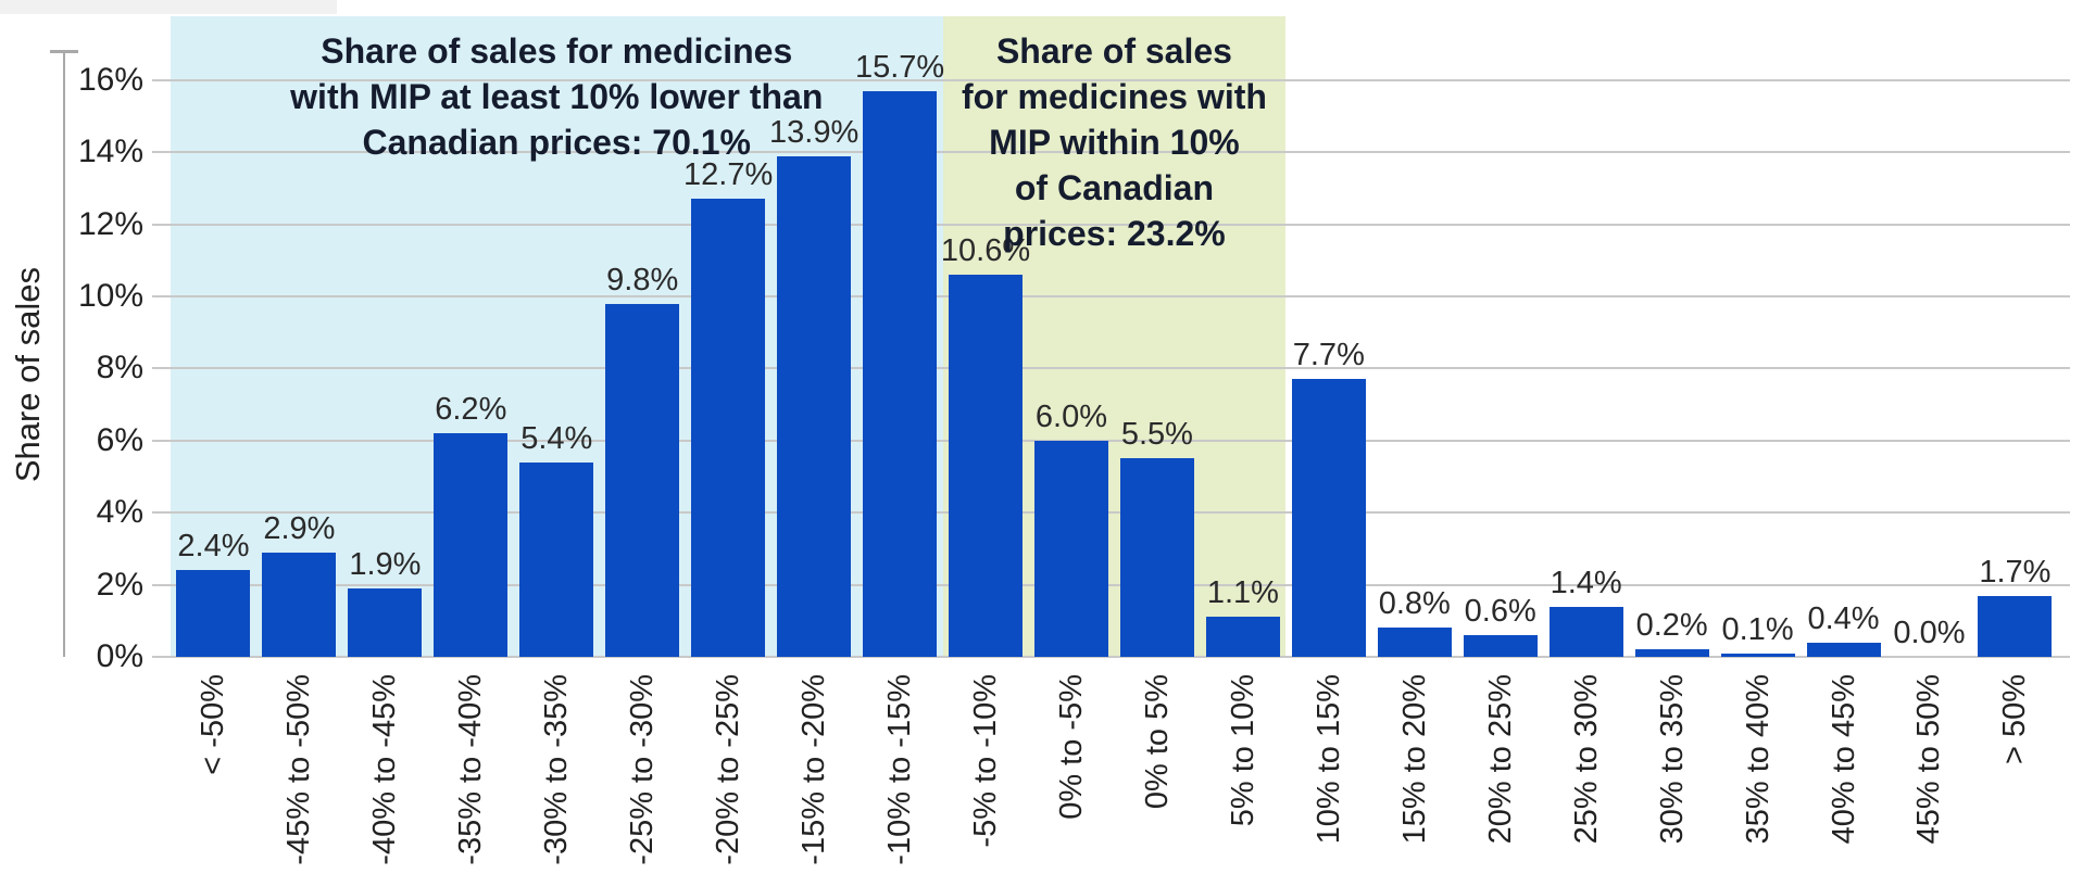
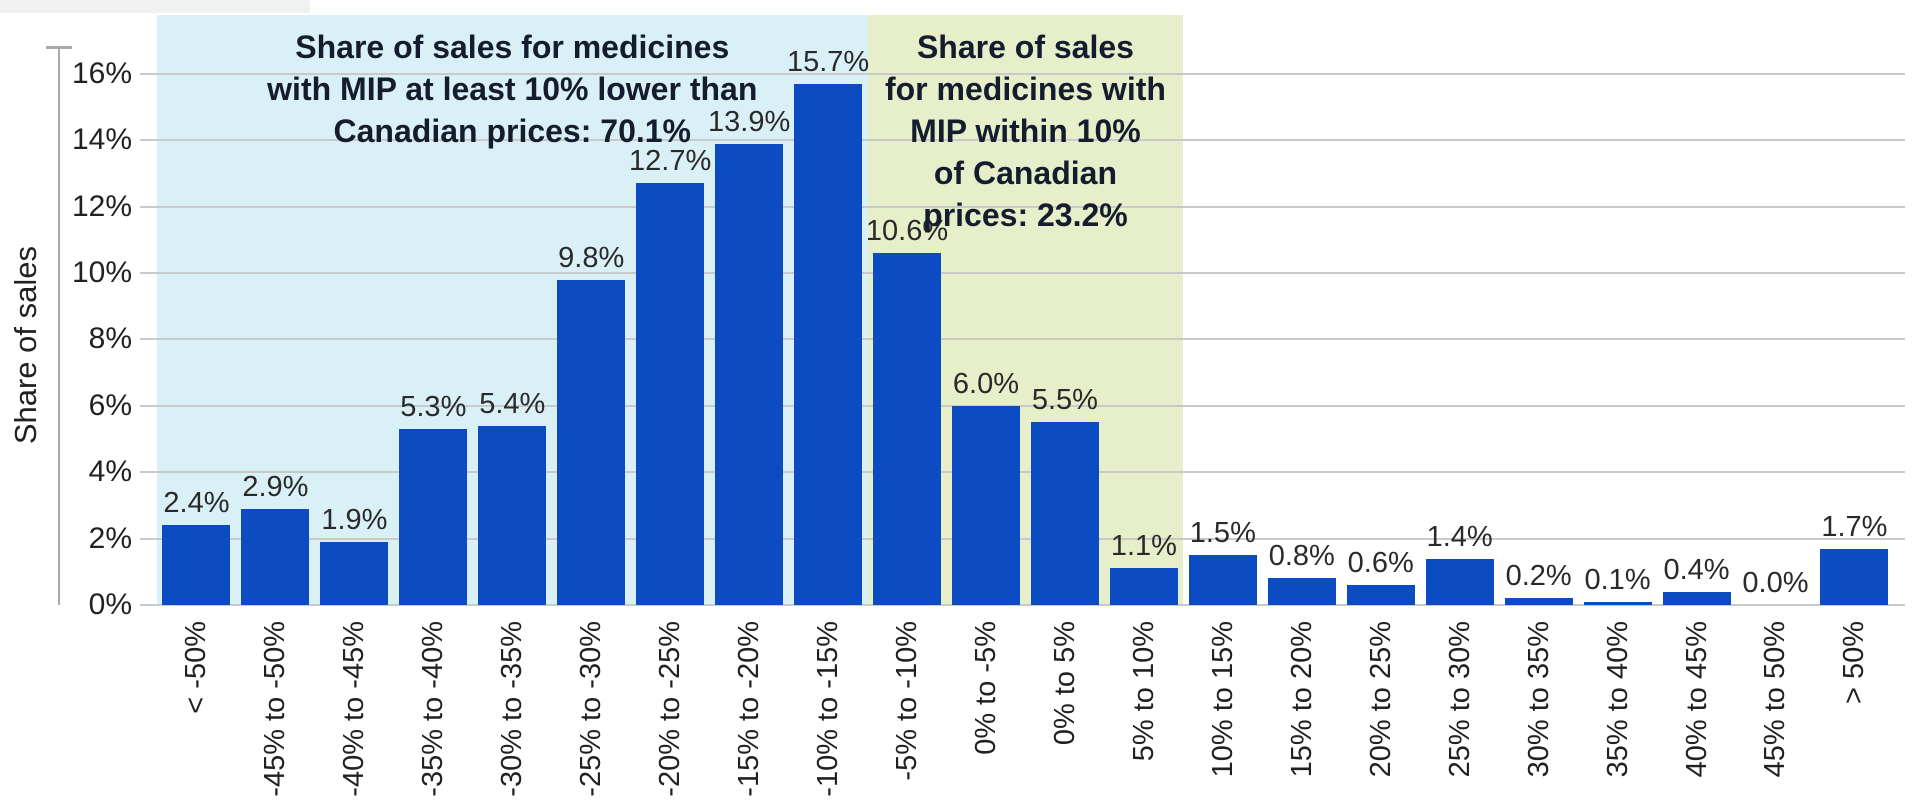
-35% to -40%: 6.2% -> 5.3%
10% to 15%: 7.7% -> 1.5%
